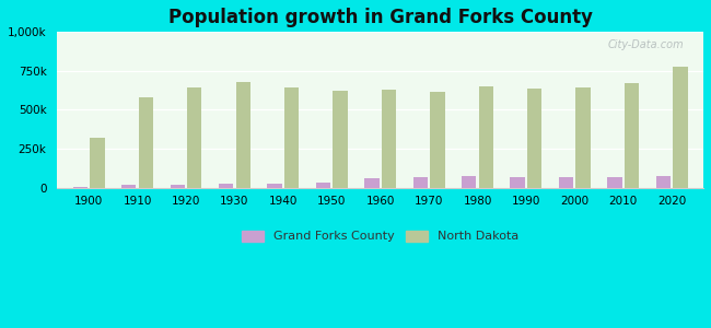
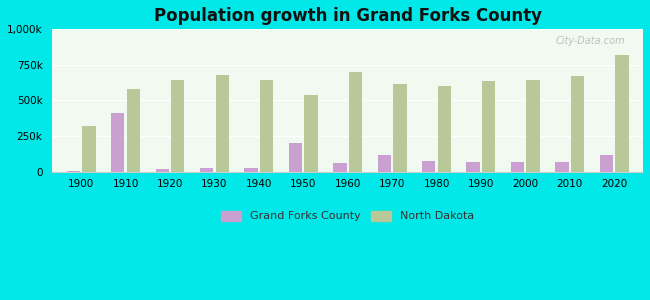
Grand Forks County/1910: 20k -> 410k
Grand Forks County/1950: 40k -> 200k
North Dakota/1950: 620k -> 540k
North Dakota/1960: 630k -> 700k
Grand Forks County/1970: 70k -> 120k
North Dakota/1980: 650k -> 600k
Grand Forks County/2020: 70k -> 120k
North Dakota/2020: 780k -> 820k
